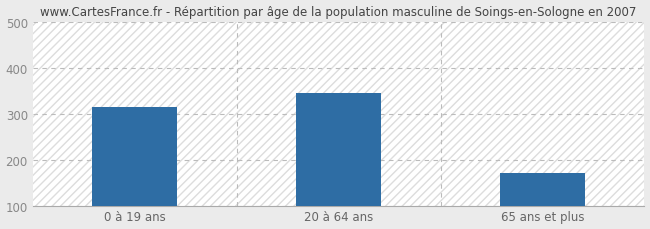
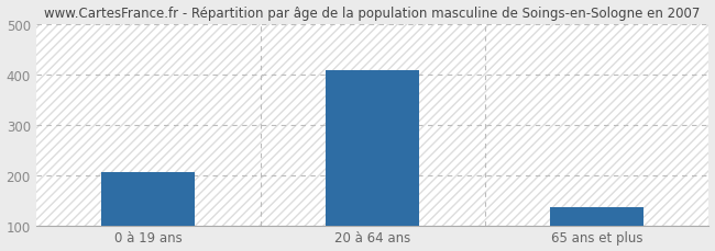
0 à 19 ans: 315 -> 205
20 à 64 ans: 345 -> 408
65 ans et plus: 170 -> 135
